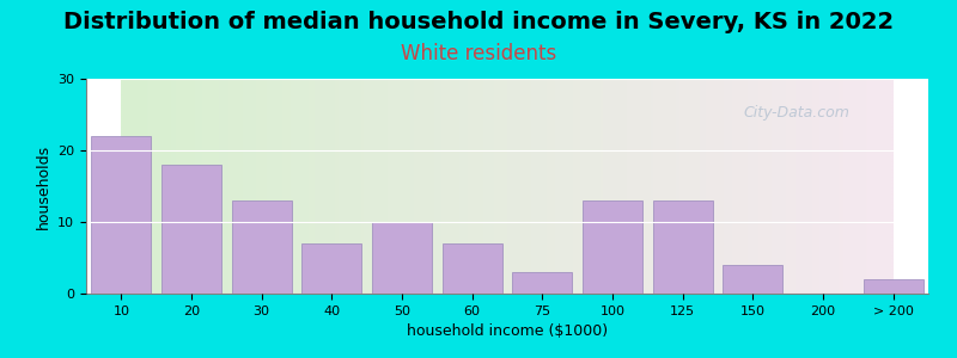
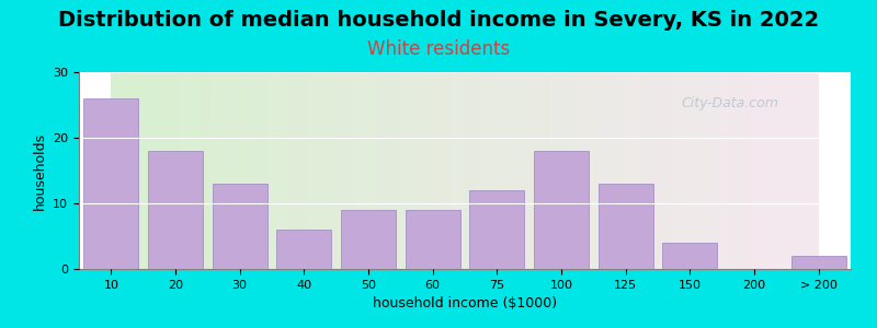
10: 22 -> 26
40: 7 -> 6
50: 10 -> 9
60: 7 -> 9
75: 3 -> 12
100: 13 -> 18
